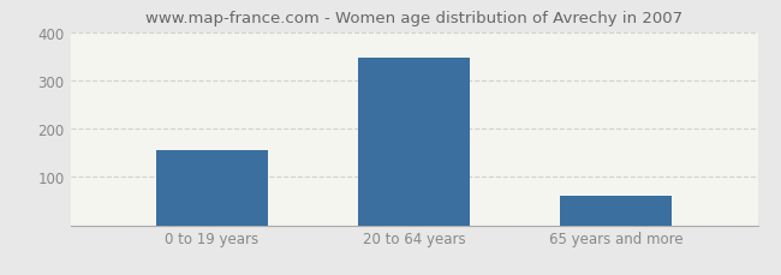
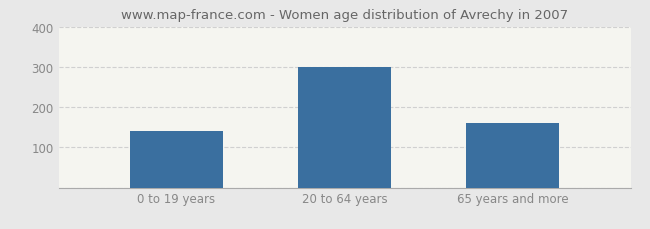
0 to 19 years: 155 -> 140
20 to 64 years: 348 -> 300
65 years and more: 60 -> 160
